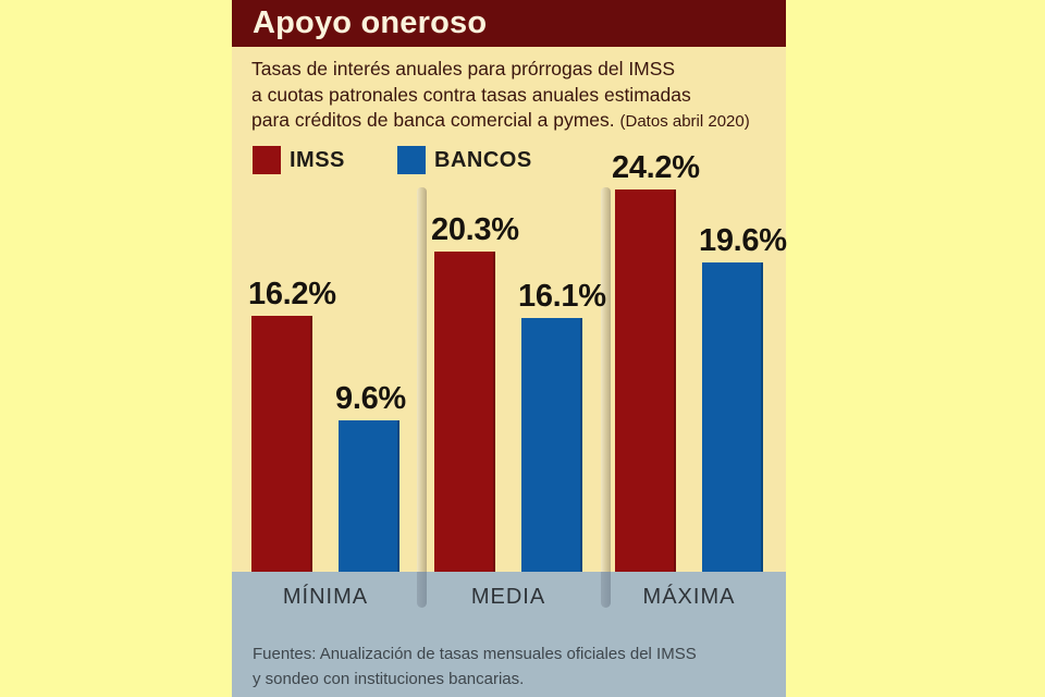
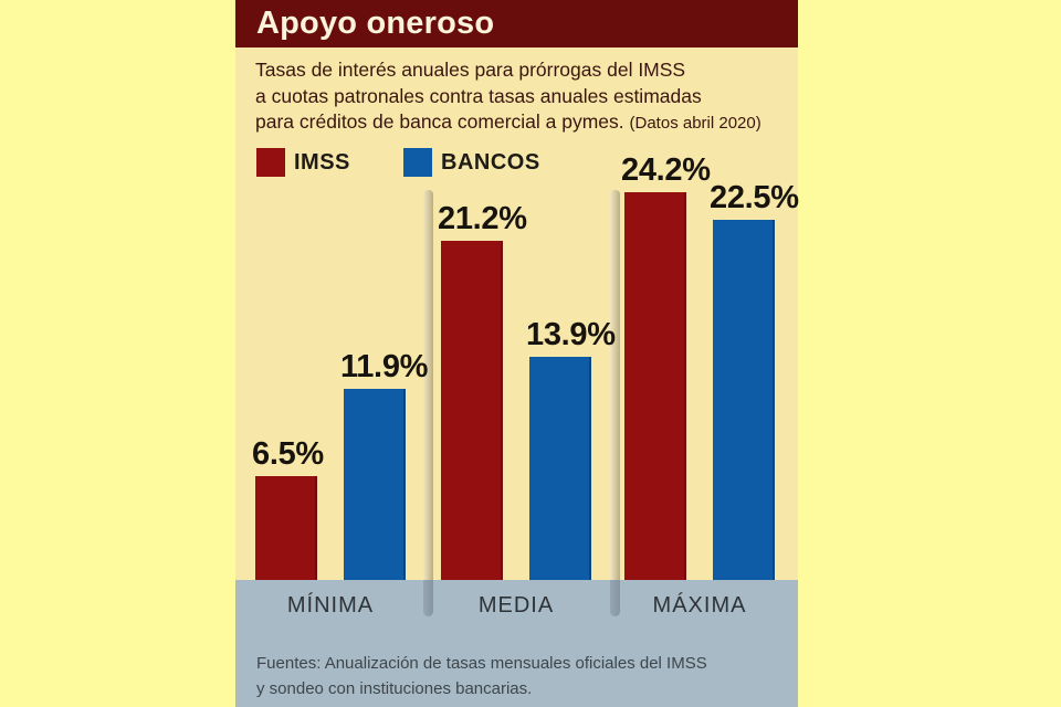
IMSS/MÍNIMA: 16.2% -> 6.5%
BANCOS/MÍNIMA: 9.6% -> 11.9%
IMSS/MEDIA: 20.3% -> 21.2%
BANCOS/MEDIA: 16.1% -> 13.9%
BANCOS/MÁXIMA: 19.6% -> 22.5%
